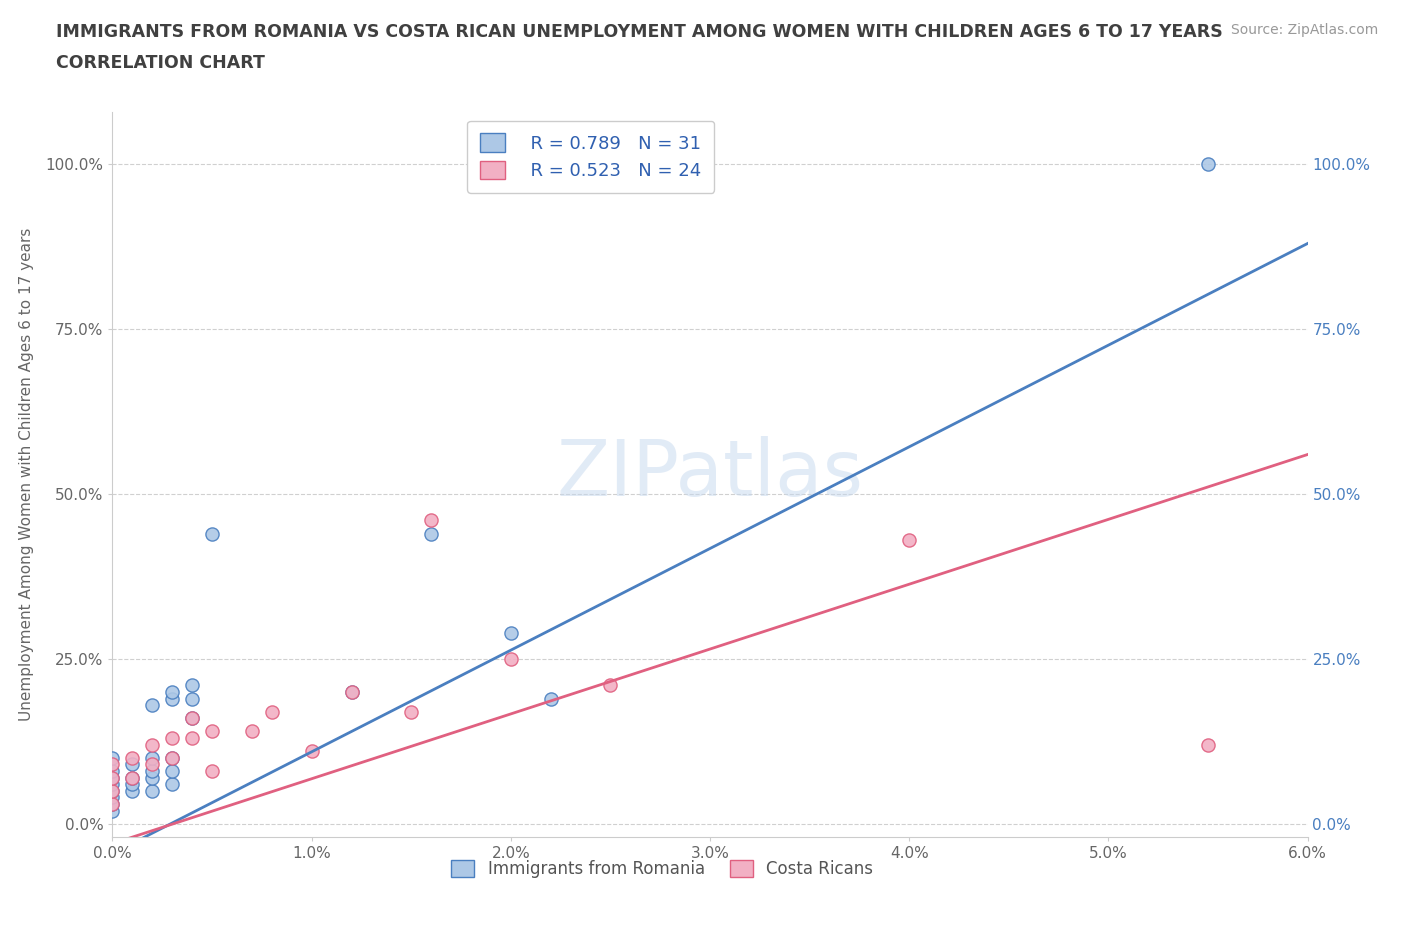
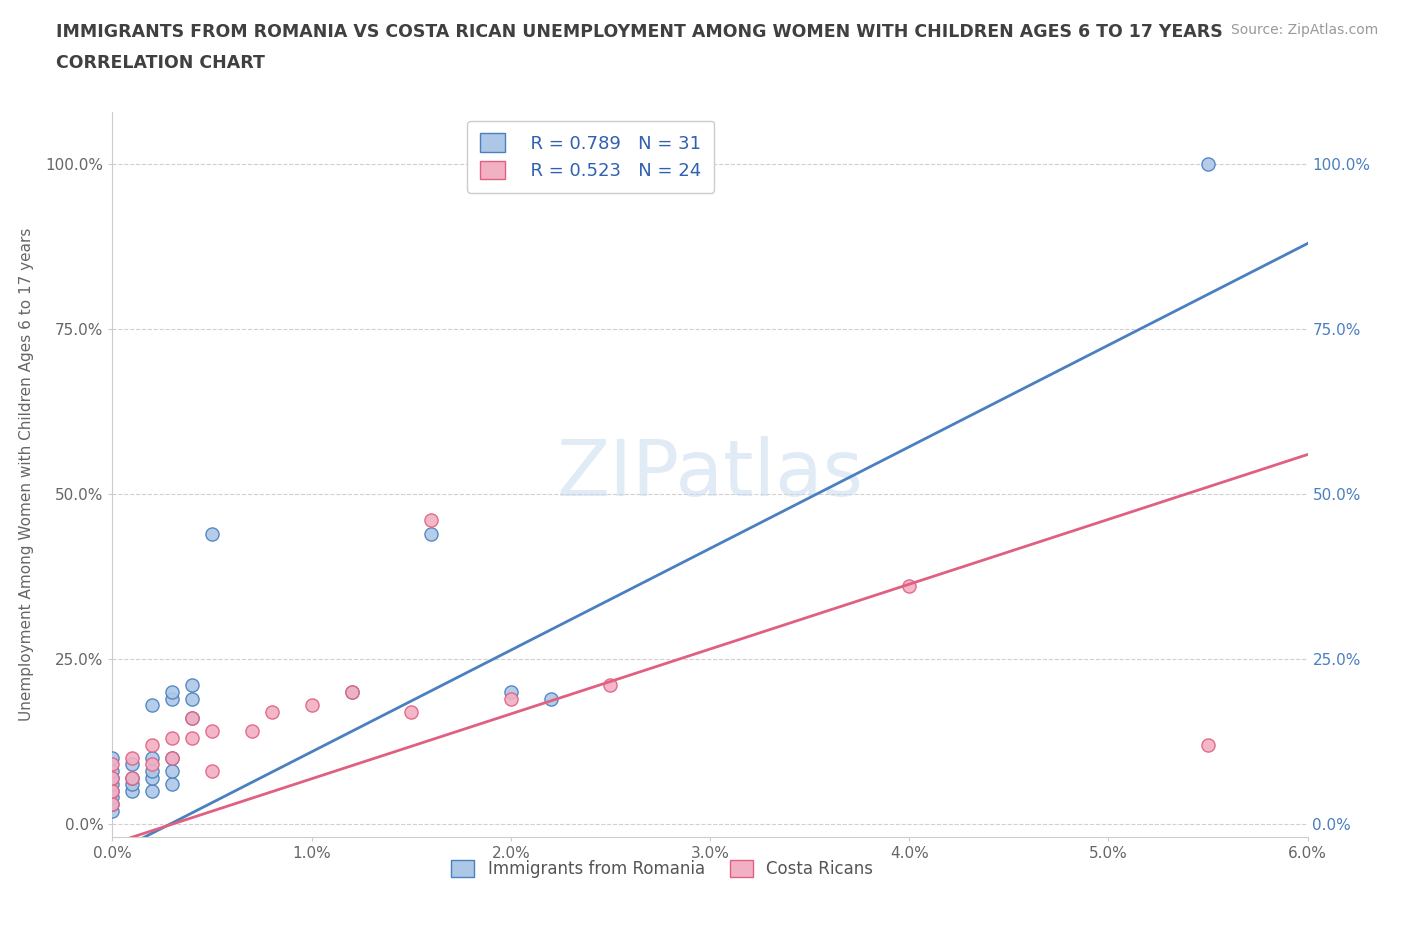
Costa Ricans/1.0%: 11% -> 18%
Immigrants from Romania/2.0%: 29% -> 20%
Costa Ricans/2.0%: 25% -> 19%
Costa Ricans/4.0%: 43% -> 36%
